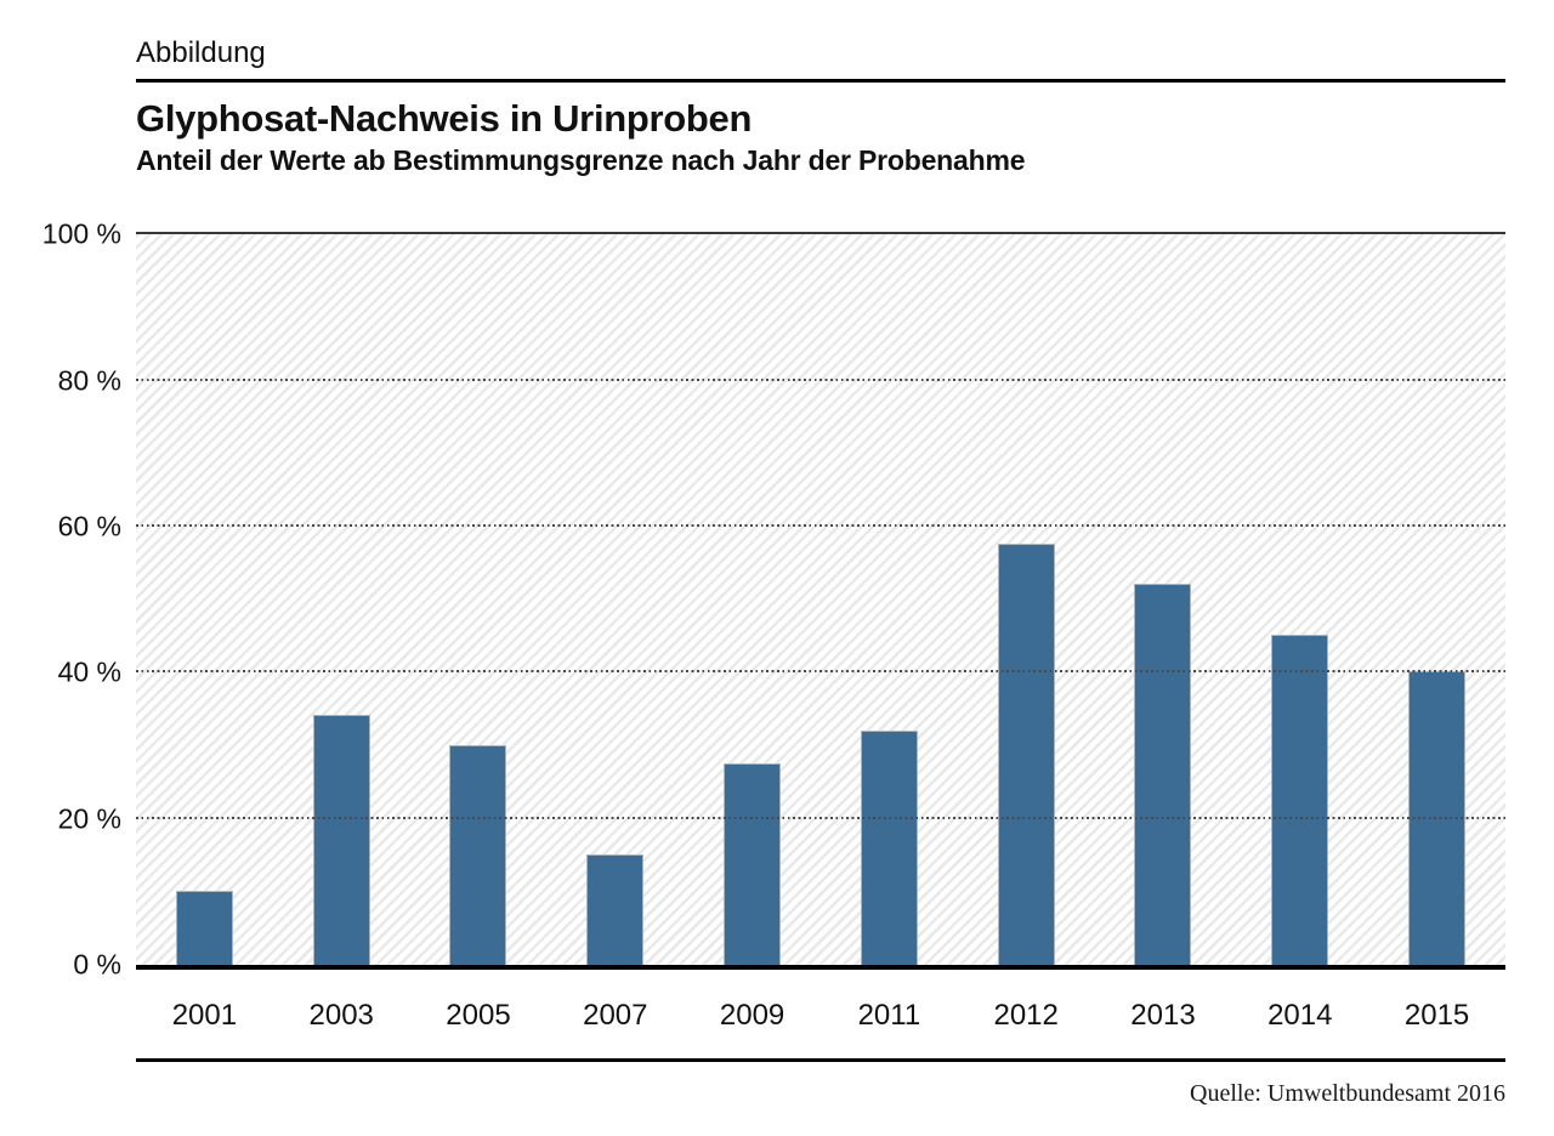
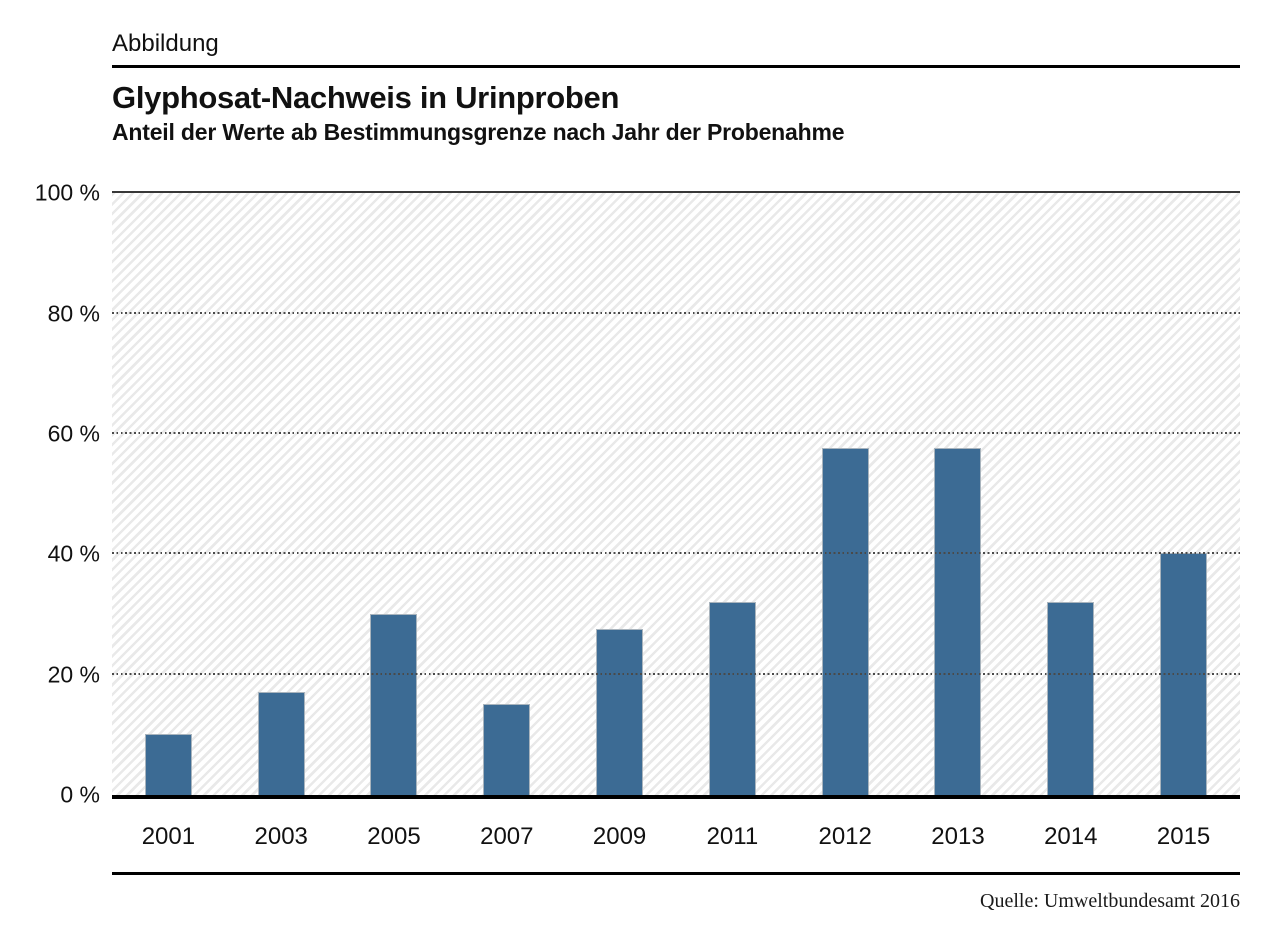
2003: 34% -> 17%
2013: 52% -> 58%
2014: 45% -> 32%
